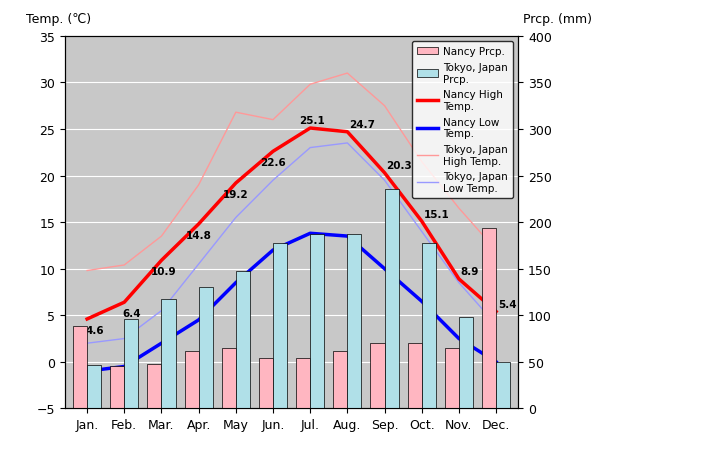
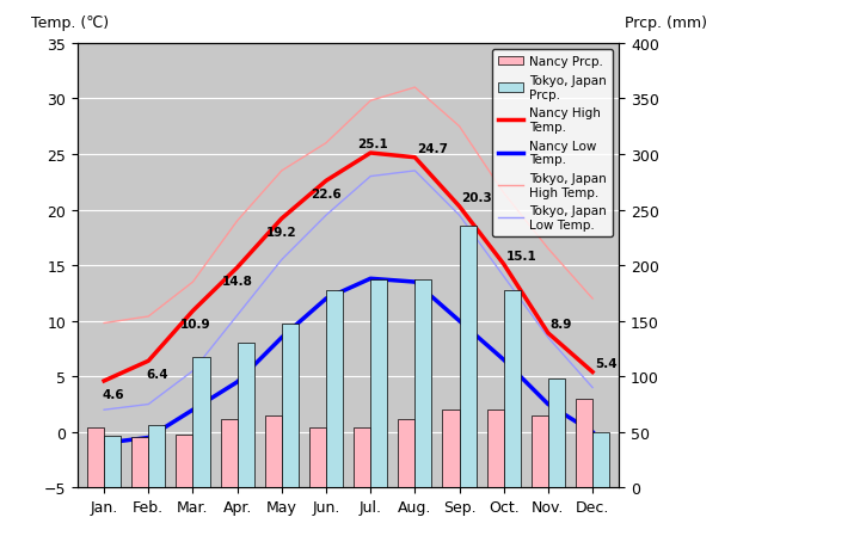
Nancy Prcp./Jan.: 88 -> 54
Tokyo, Japan Prcp./Feb.: 96 -> 56
Tokyo, Japan High Temp./May: 26.8 -> 23.5
Nancy Prcp./Dec.: 194 -> 80
